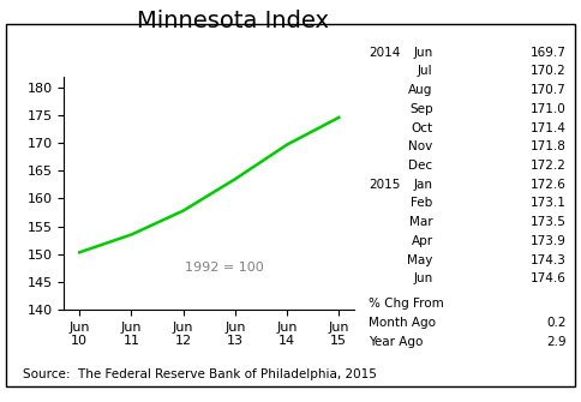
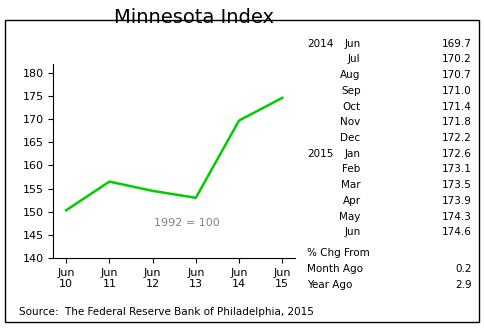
Jun 11: 153.5 -> 156.5
Jun 12: 157.8 -> 154.5
Jun 13: 163.5 -> 153.0
